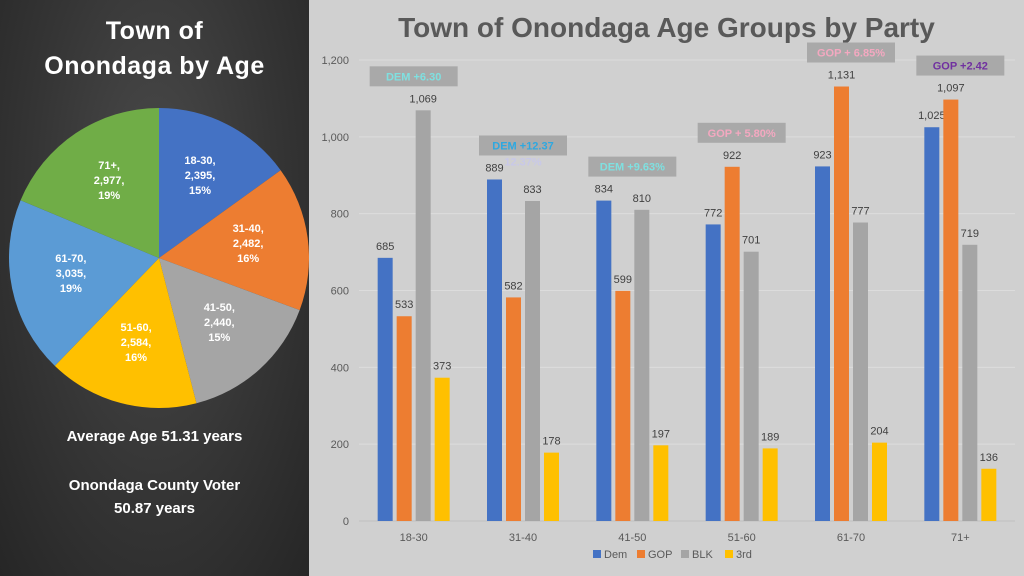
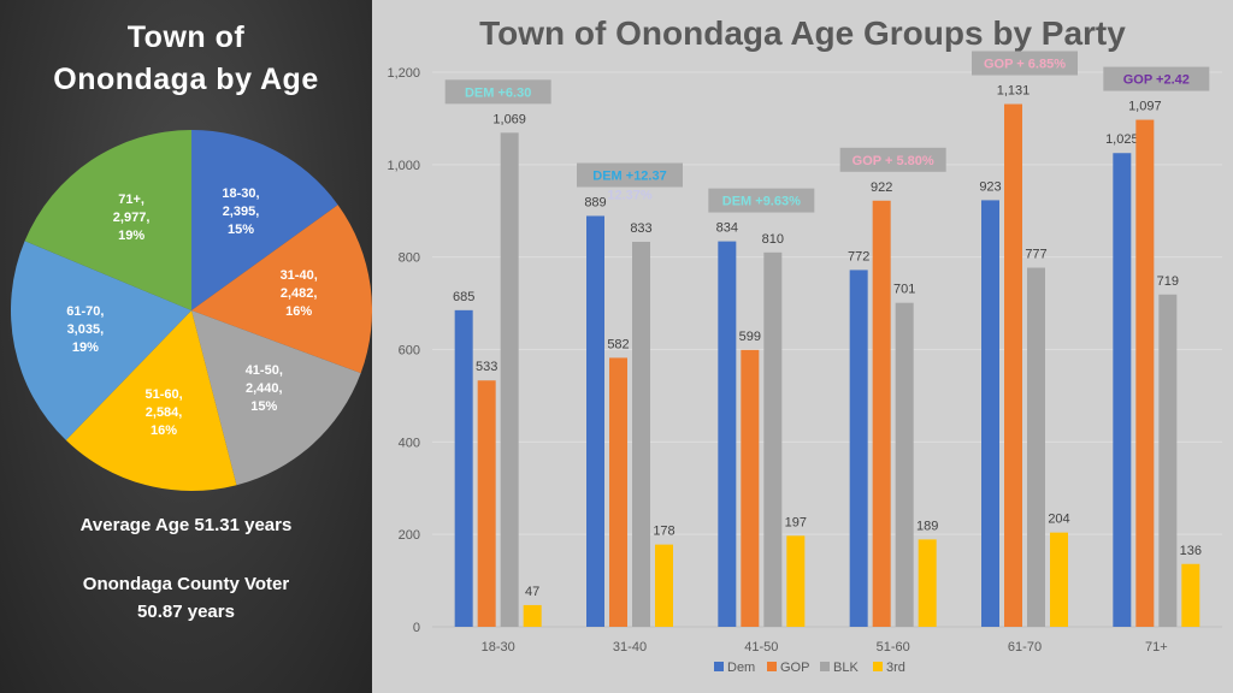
Town of Onondaga Age Groups by Party/3rd/18-30: 373 -> 47
